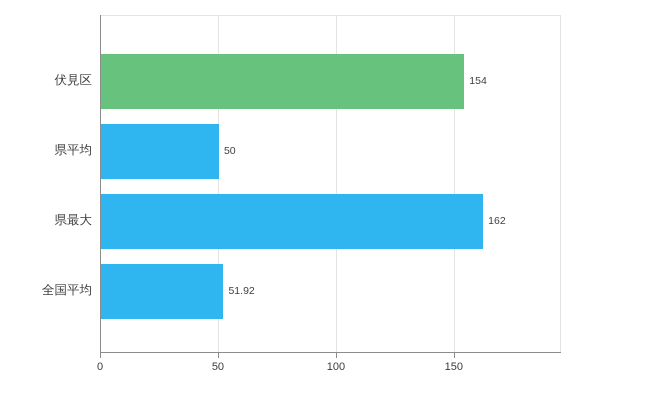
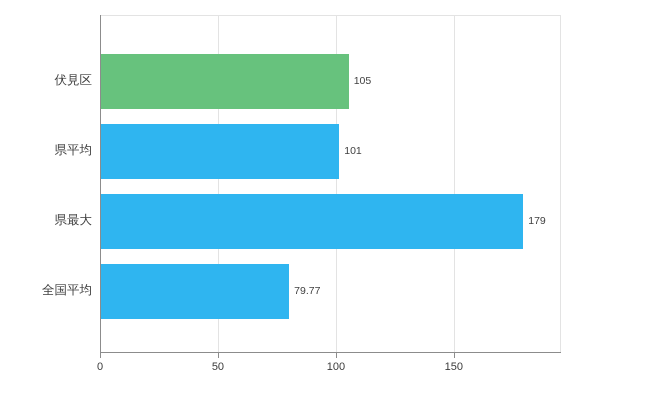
伏見区: 154 -> 105
県平均: 50 -> 101
県最大: 162 -> 179
全国平均: 51.92 -> 79.77
